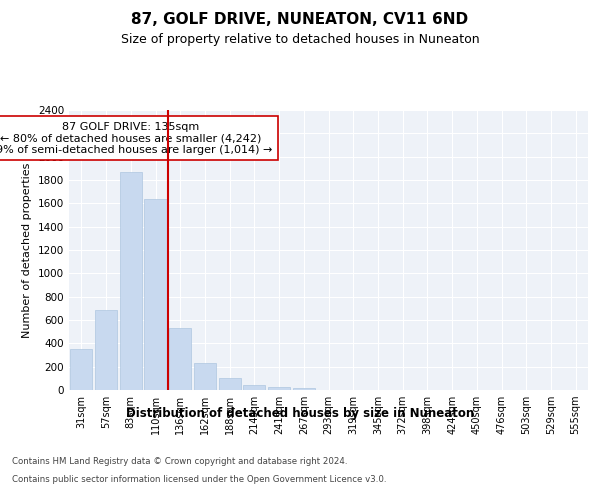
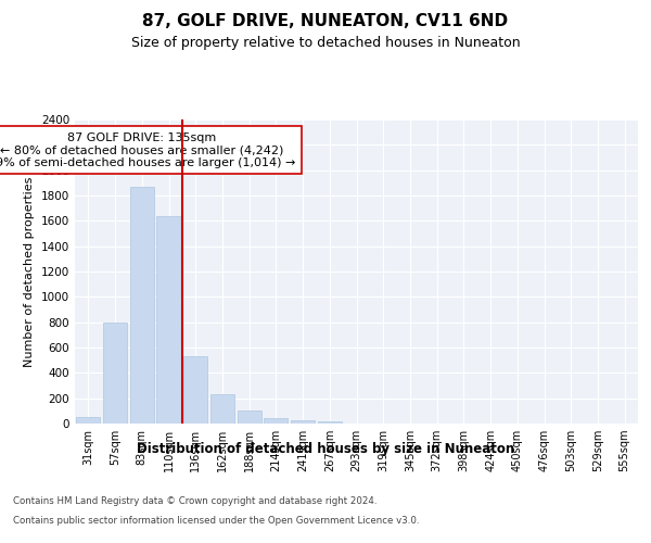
31sqm: 350 -> 50
57sqm: 690 -> 800
